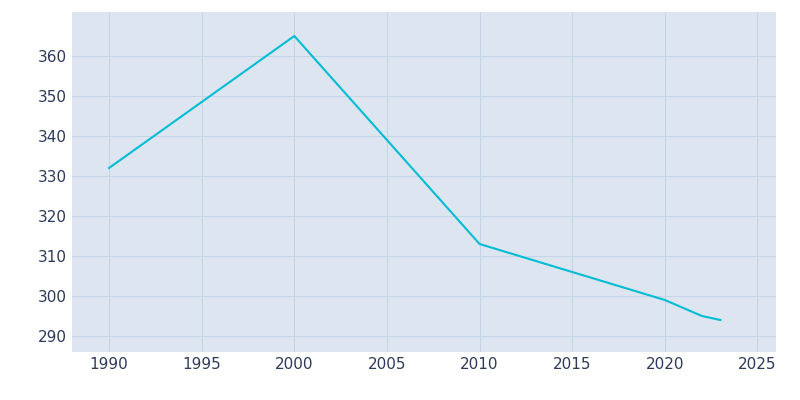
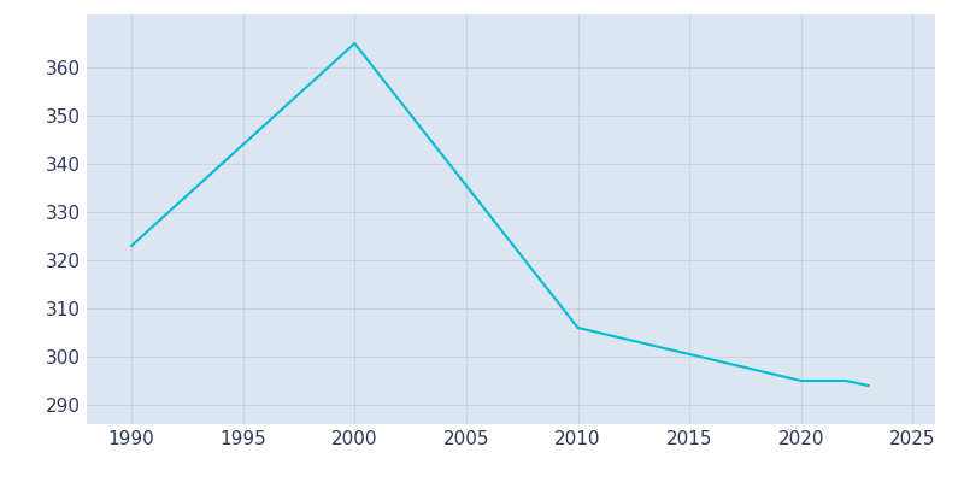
1990: 332 -> 323
2010: 313 -> 306
2020: 299 -> 295
